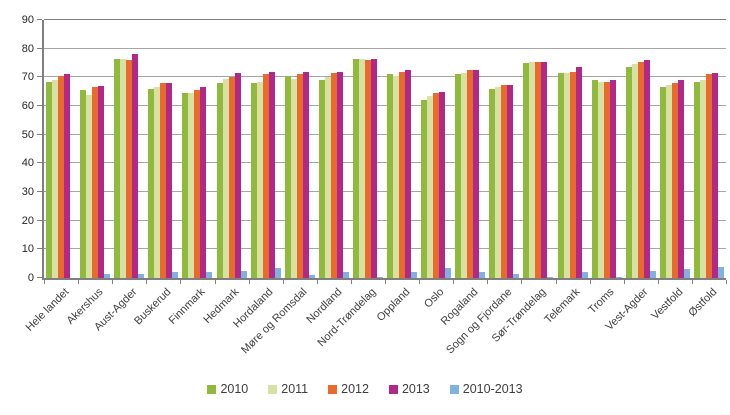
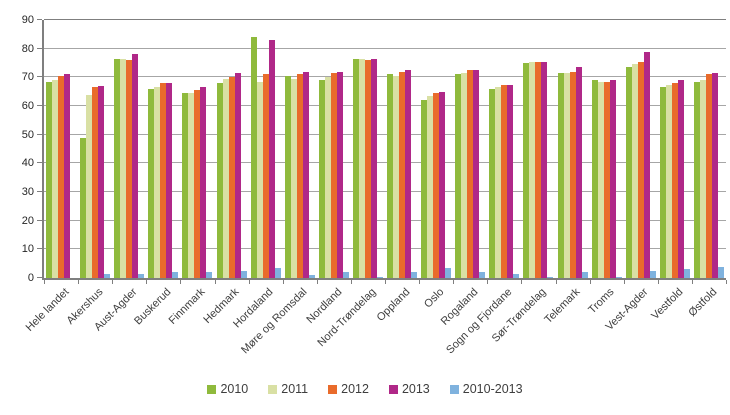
2010/Akershus: 66 -> 49
2010/Hordaland: 68 -> 84
2013/Hordaland: 72 -> 83
2013/Vest-Agder: 76 -> 79
